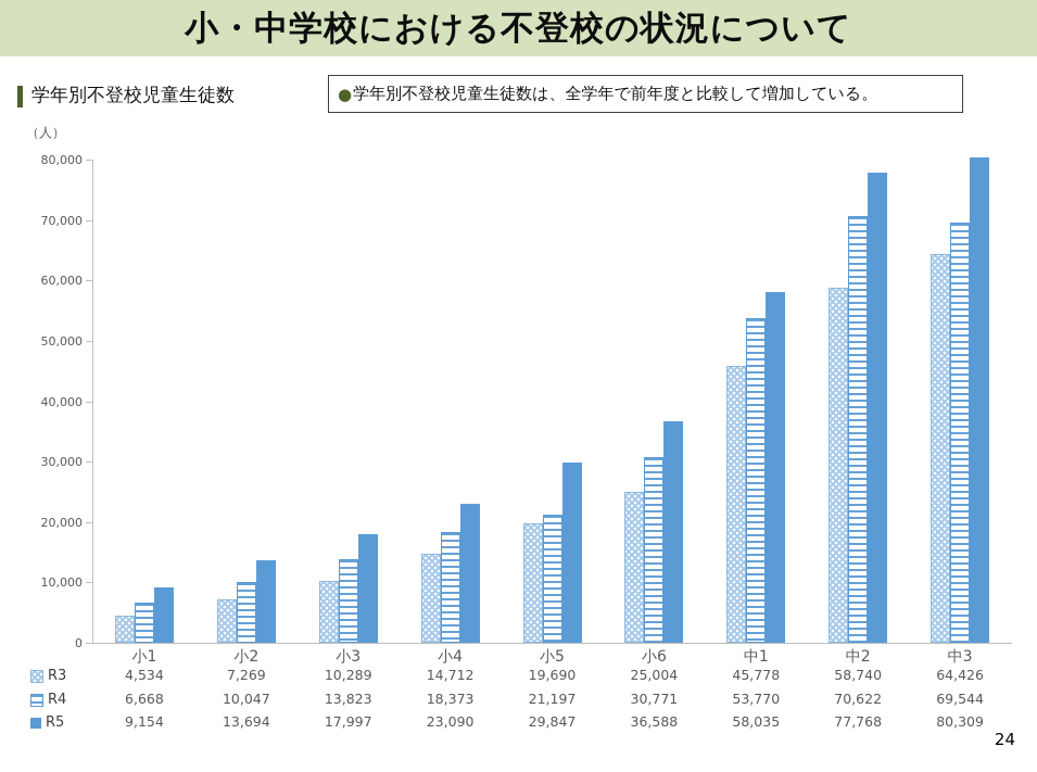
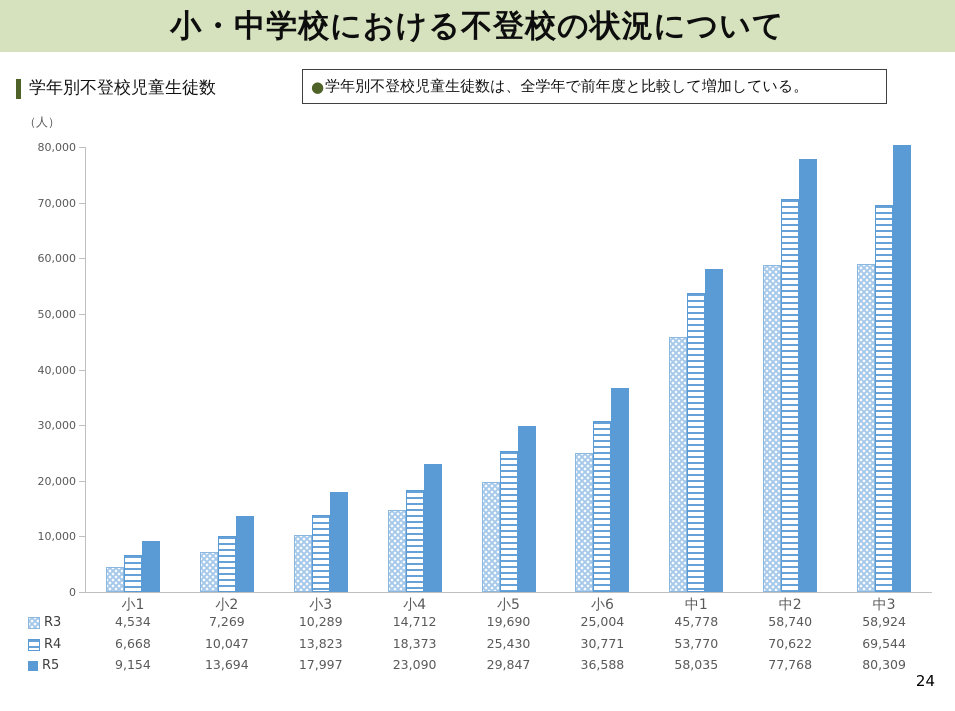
R4/小5: 21,197 -> 25,430
R3/中3: 64,426 -> 58,924
